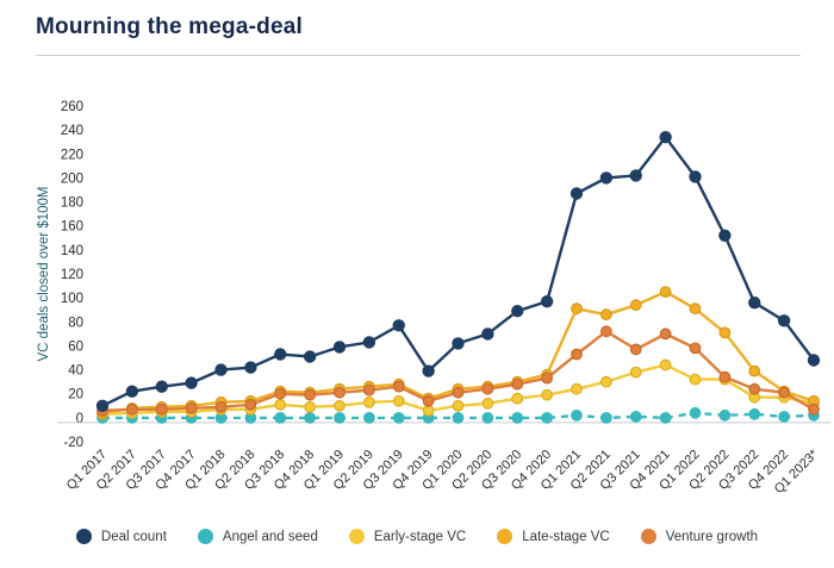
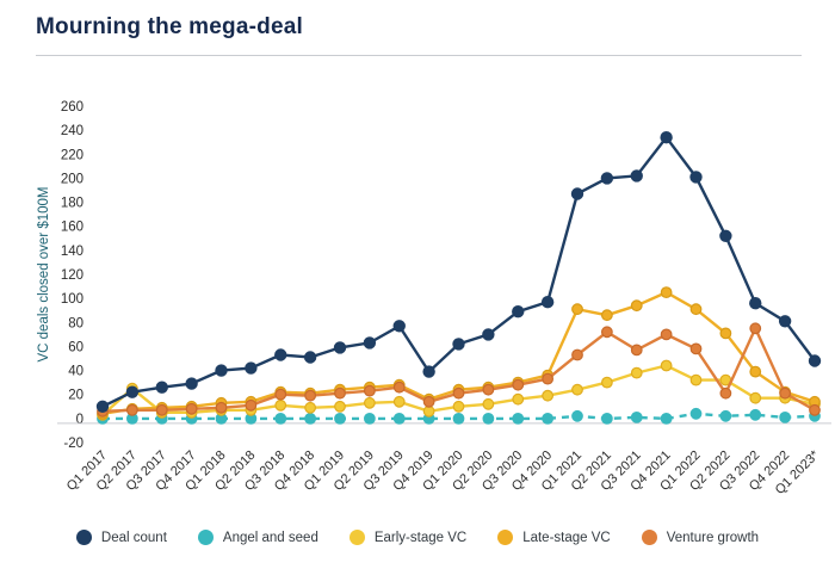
Early-stage VC/Q2 2017: 4 -> 25
Venture growth/Q2 2022: 34 -> 21
Venture growth/Q3 2022: 24 -> 75
